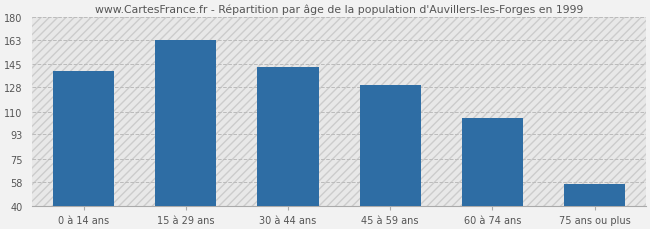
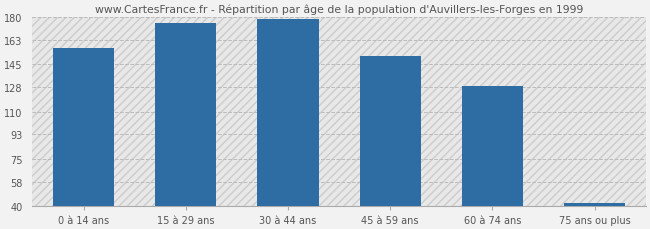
0 à 14 ans: 140 -> 157
15 à 29 ans: 163 -> 176
30 à 44 ans: 143 -> 179
45 à 59 ans: 130 -> 151
60 à 74 ans: 105 -> 129
75 ans ou plus: 56 -> 42
